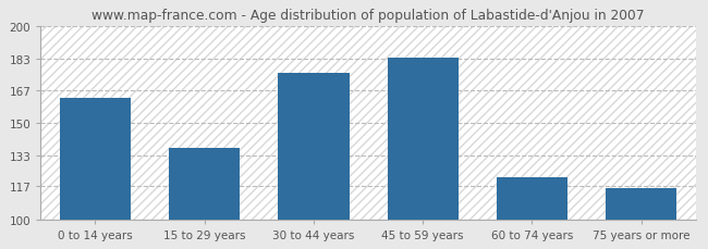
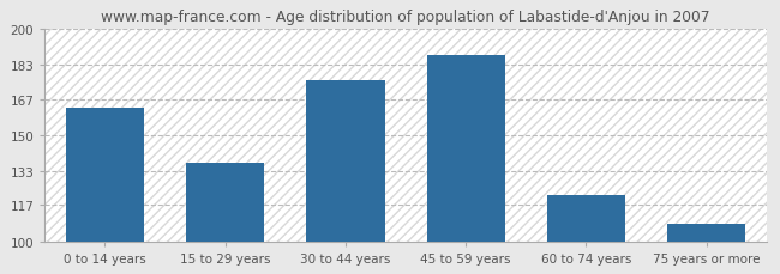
45 to 59 years: 184 -> 188
75 years or more: 116 -> 108
